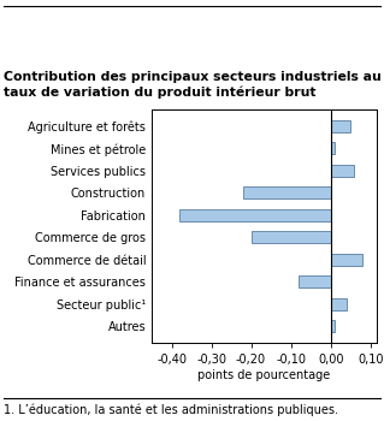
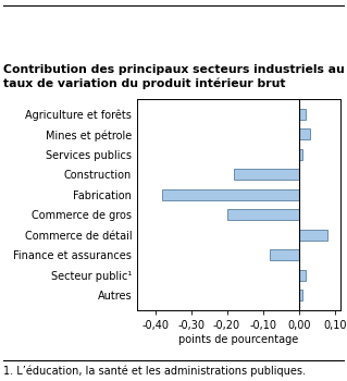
Agriculture et forêts: 0,05 -> 0,02
Mines et pétrole: 0,01 -> 0,03
Services publics: 0,06 -> 0,01
Construction: -0,22 -> -0,18
Secteur public¹: 0,04 -> 0,02
